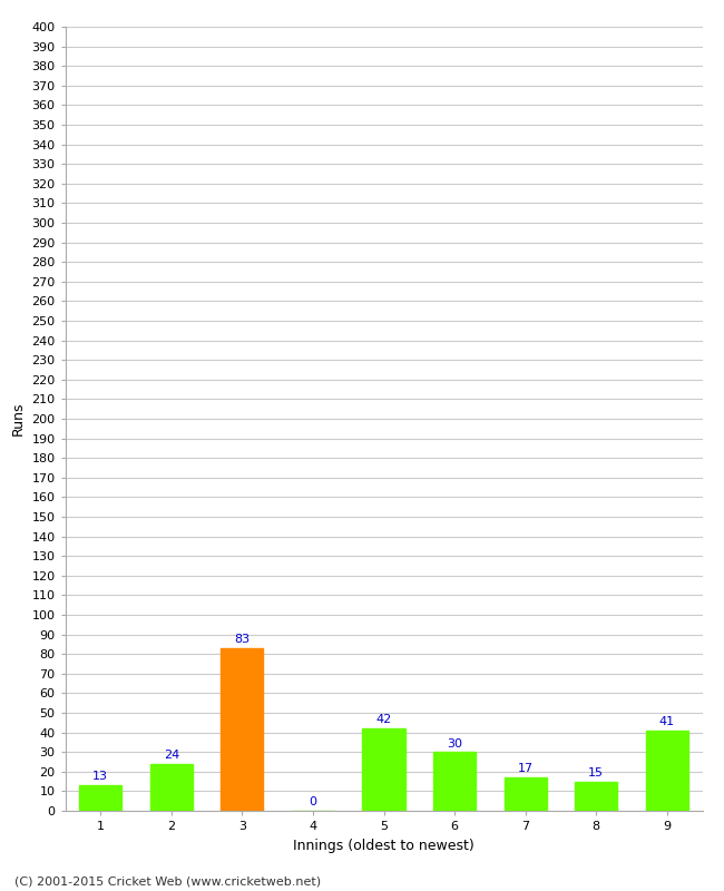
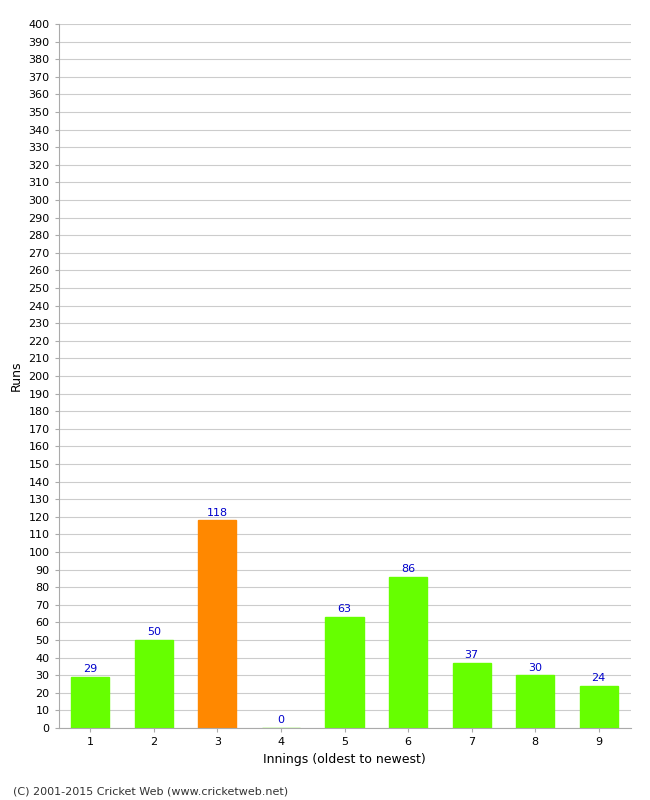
1: 13 -> 29
2: 24 -> 50
3: 83 -> 118
5: 42 -> 63
6: 30 -> 86
7: 17 -> 37
8: 15 -> 30
9: 41 -> 24
